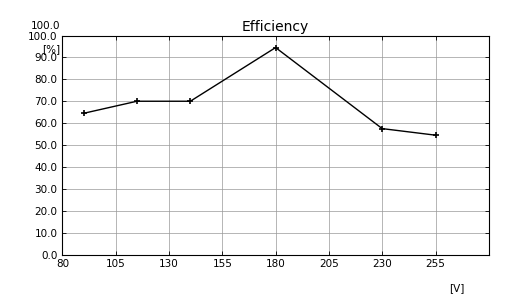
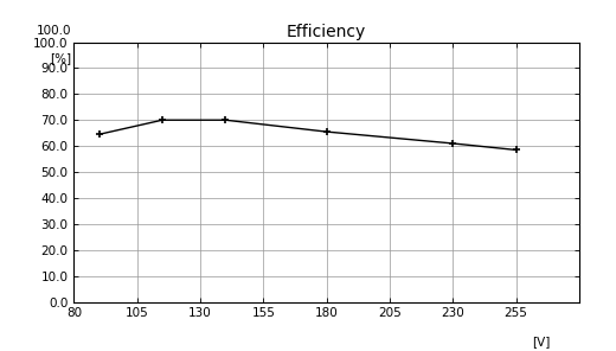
180: 94.5 -> 65.5
230: 57.5 -> 61.0
255: 54.5 -> 58.5
